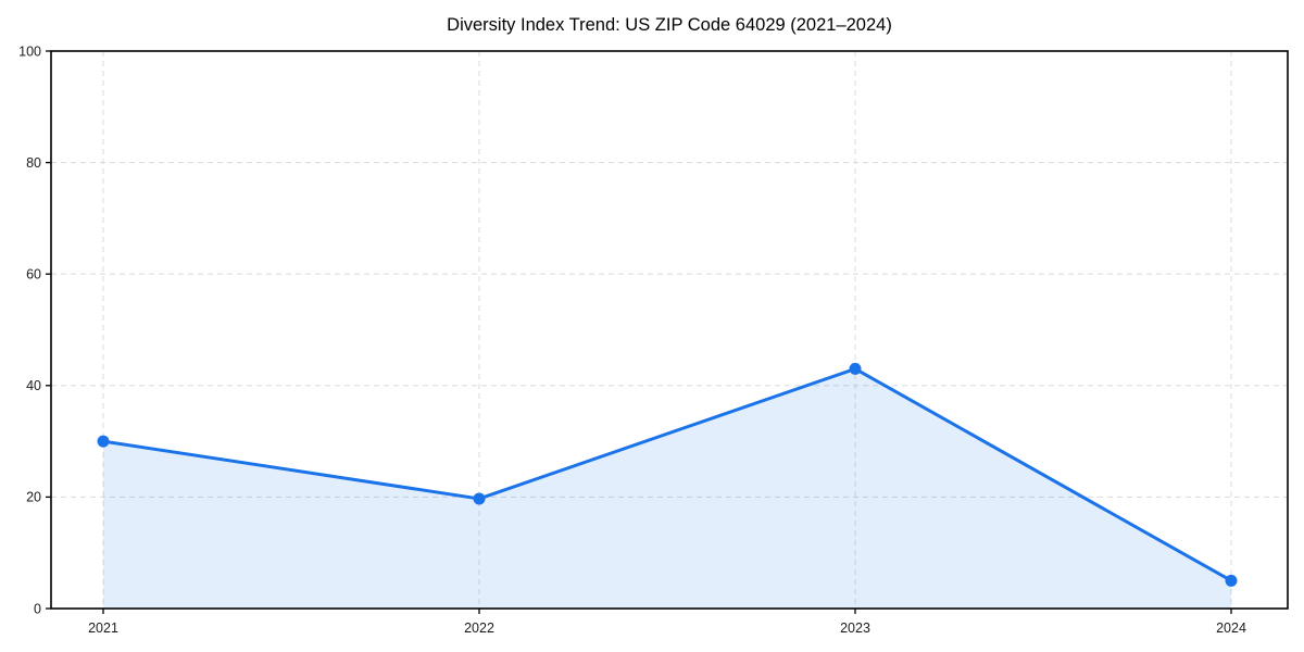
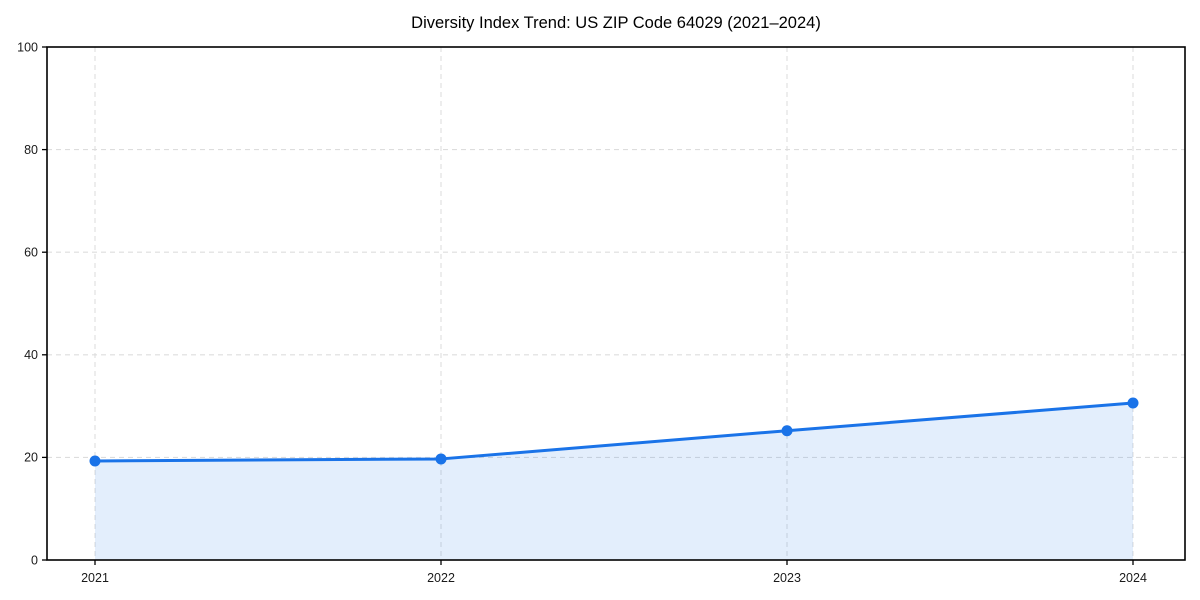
2021: 30 -> 19
2023: 43 -> 25
2024: 5 -> 31
